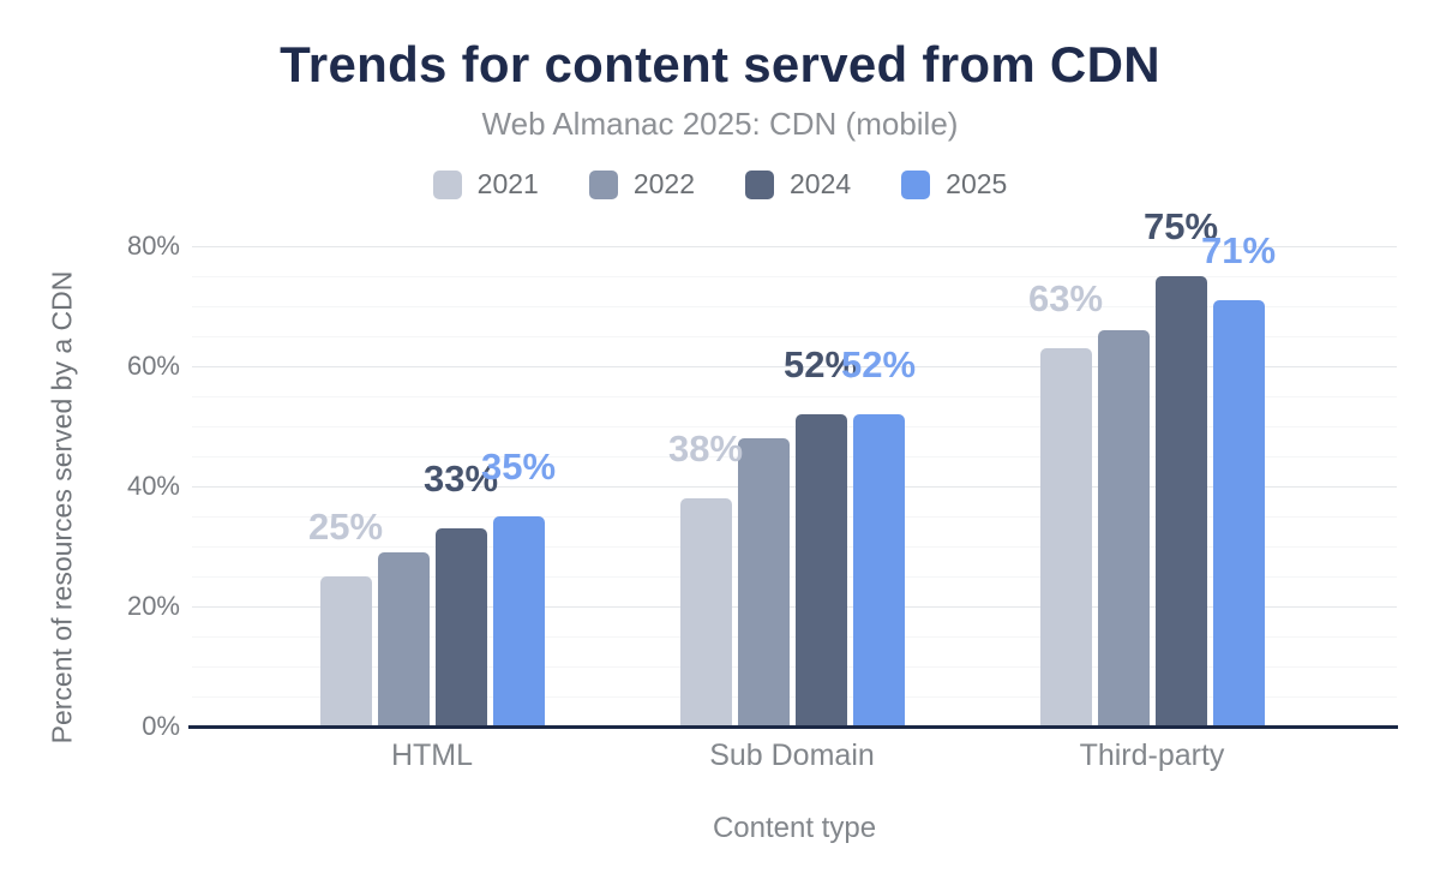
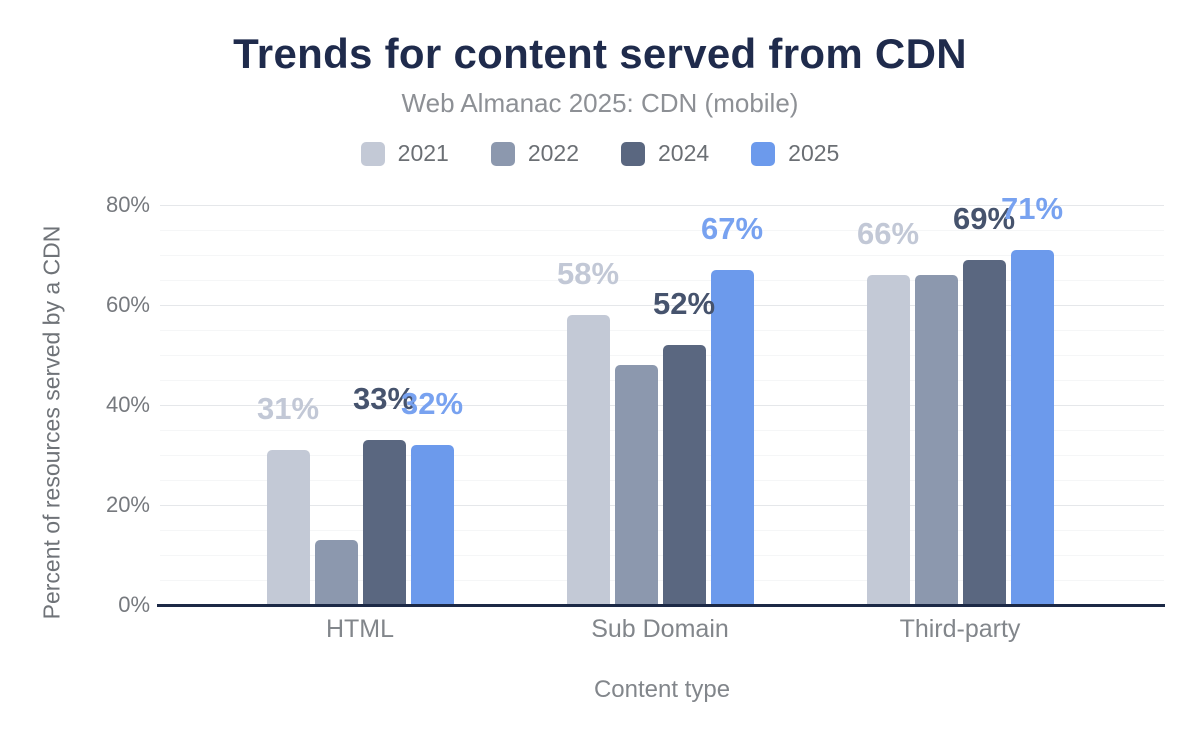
2021/HTML: 25% -> 31%
2022/HTML: 29% -> 13%
2025/HTML: 35% -> 32%
2021/Sub Domain: 38% -> 58%
2025/Sub Domain: 52% -> 67%
2021/Third-party: 63% -> 66%
2024/Third-party: 75% -> 69%
